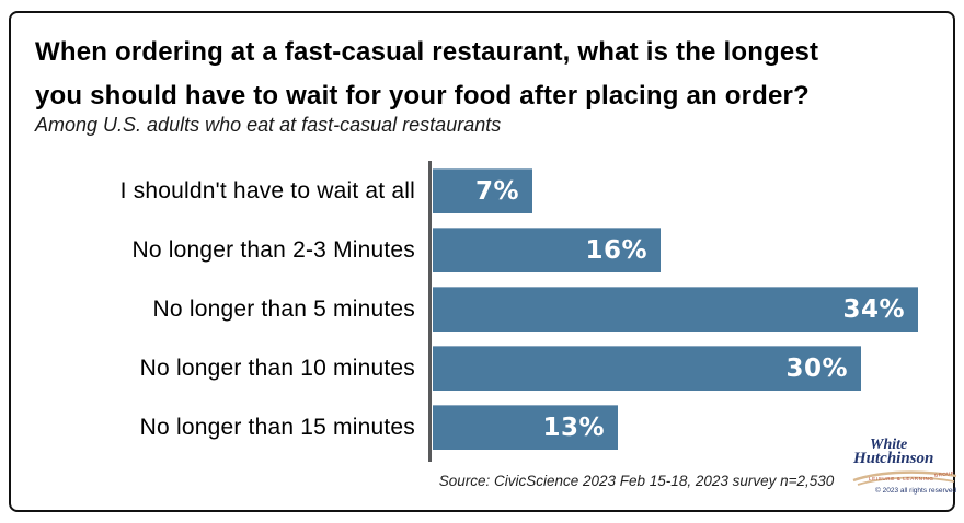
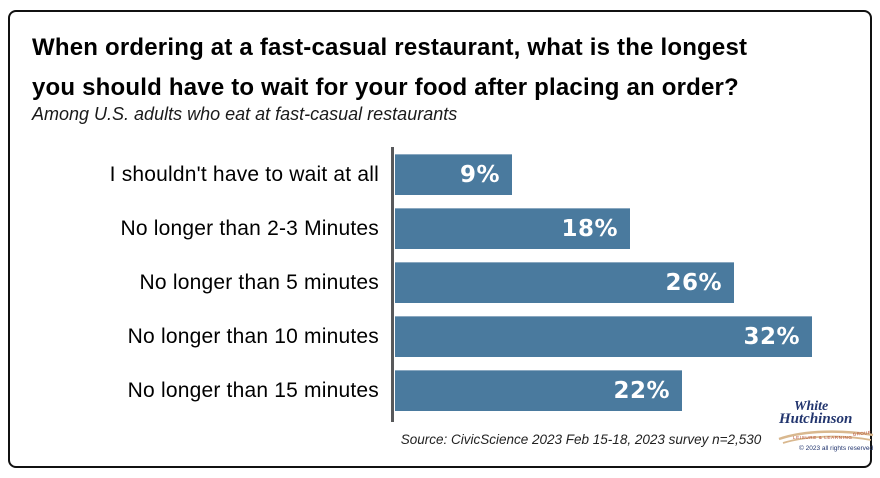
I shouldn't have to wait at all: 7% -> 9%
No longer than 2-3 Minutes: 16% -> 18%
No longer than 5 minutes: 34% -> 26%
No longer than 10 minutes: 30% -> 32%
No longer than 15 minutes: 13% -> 22%
